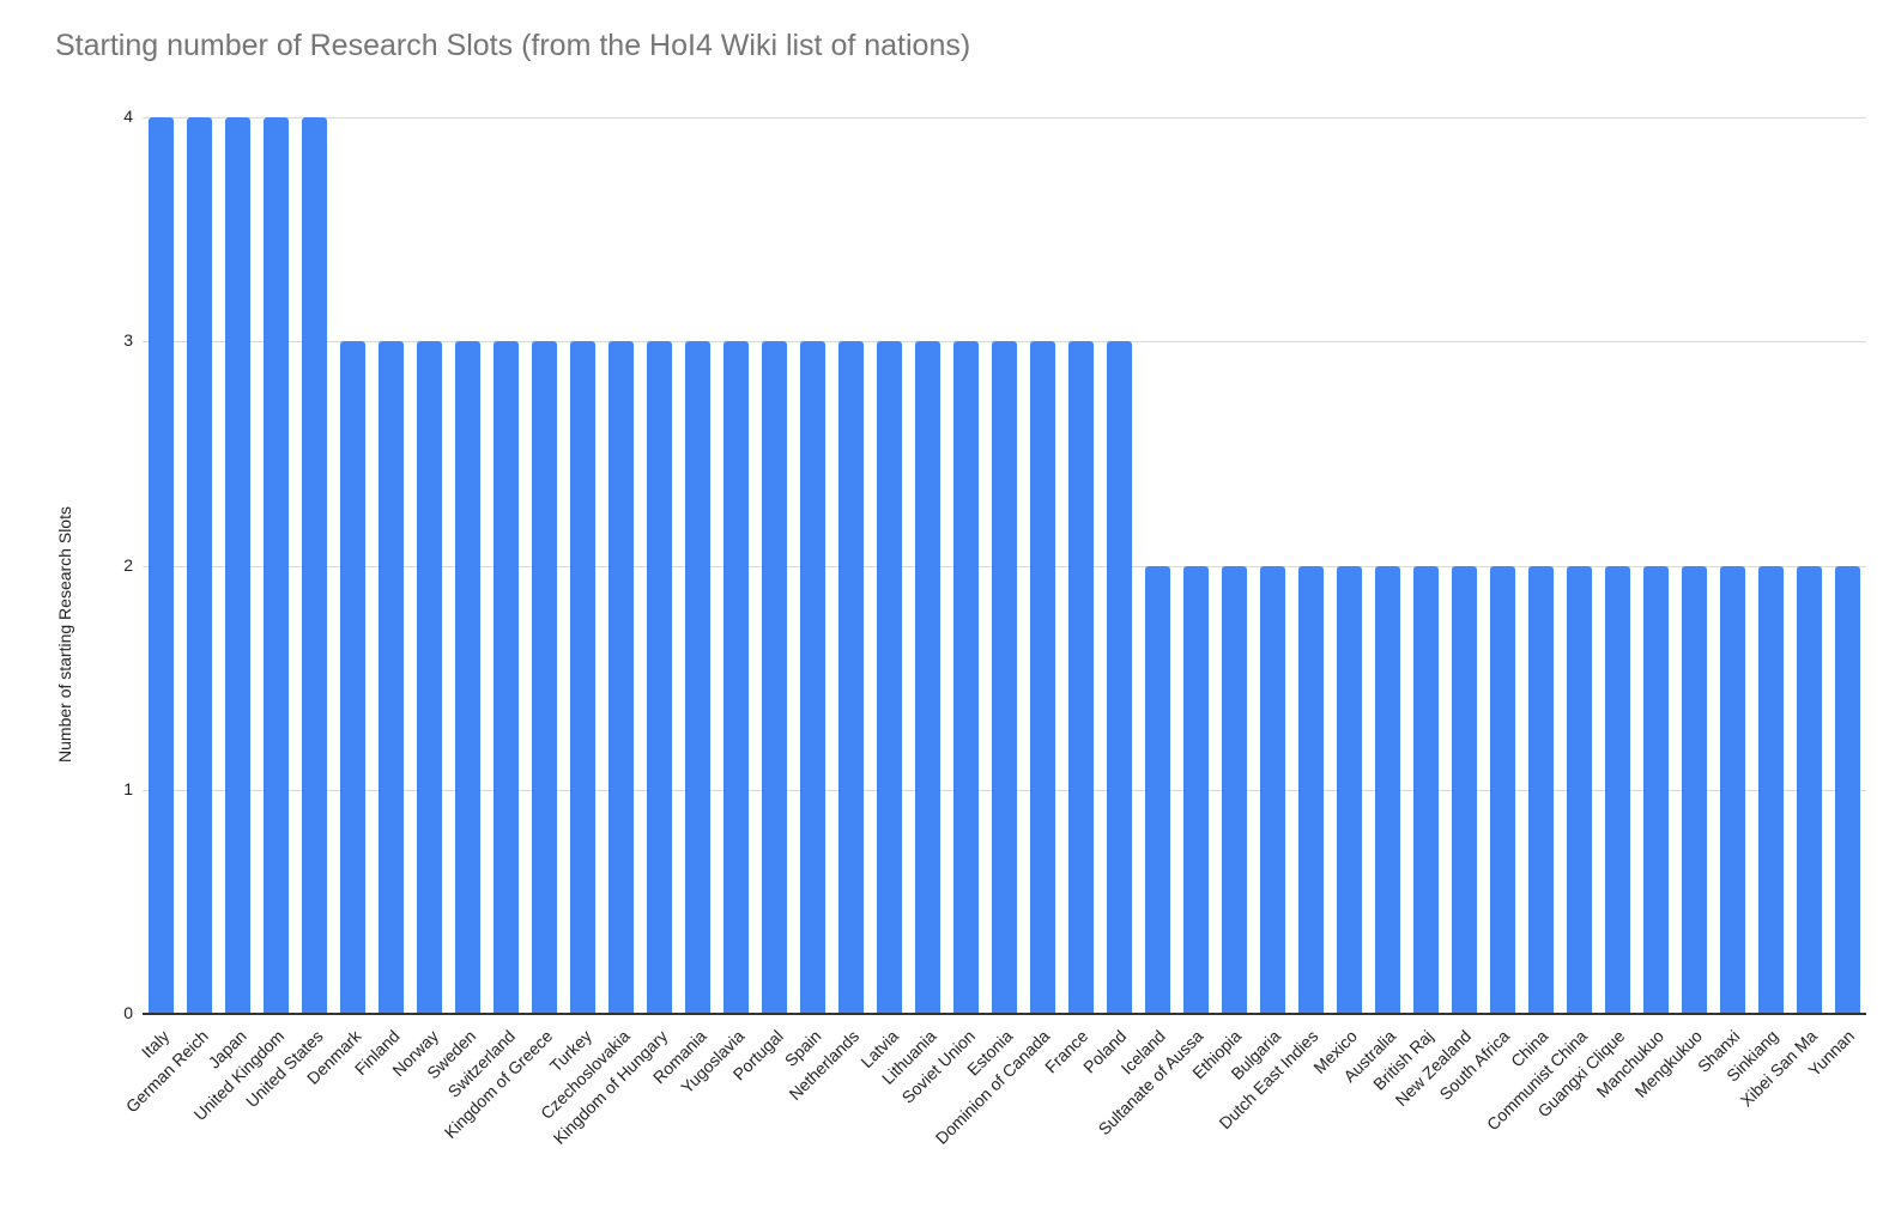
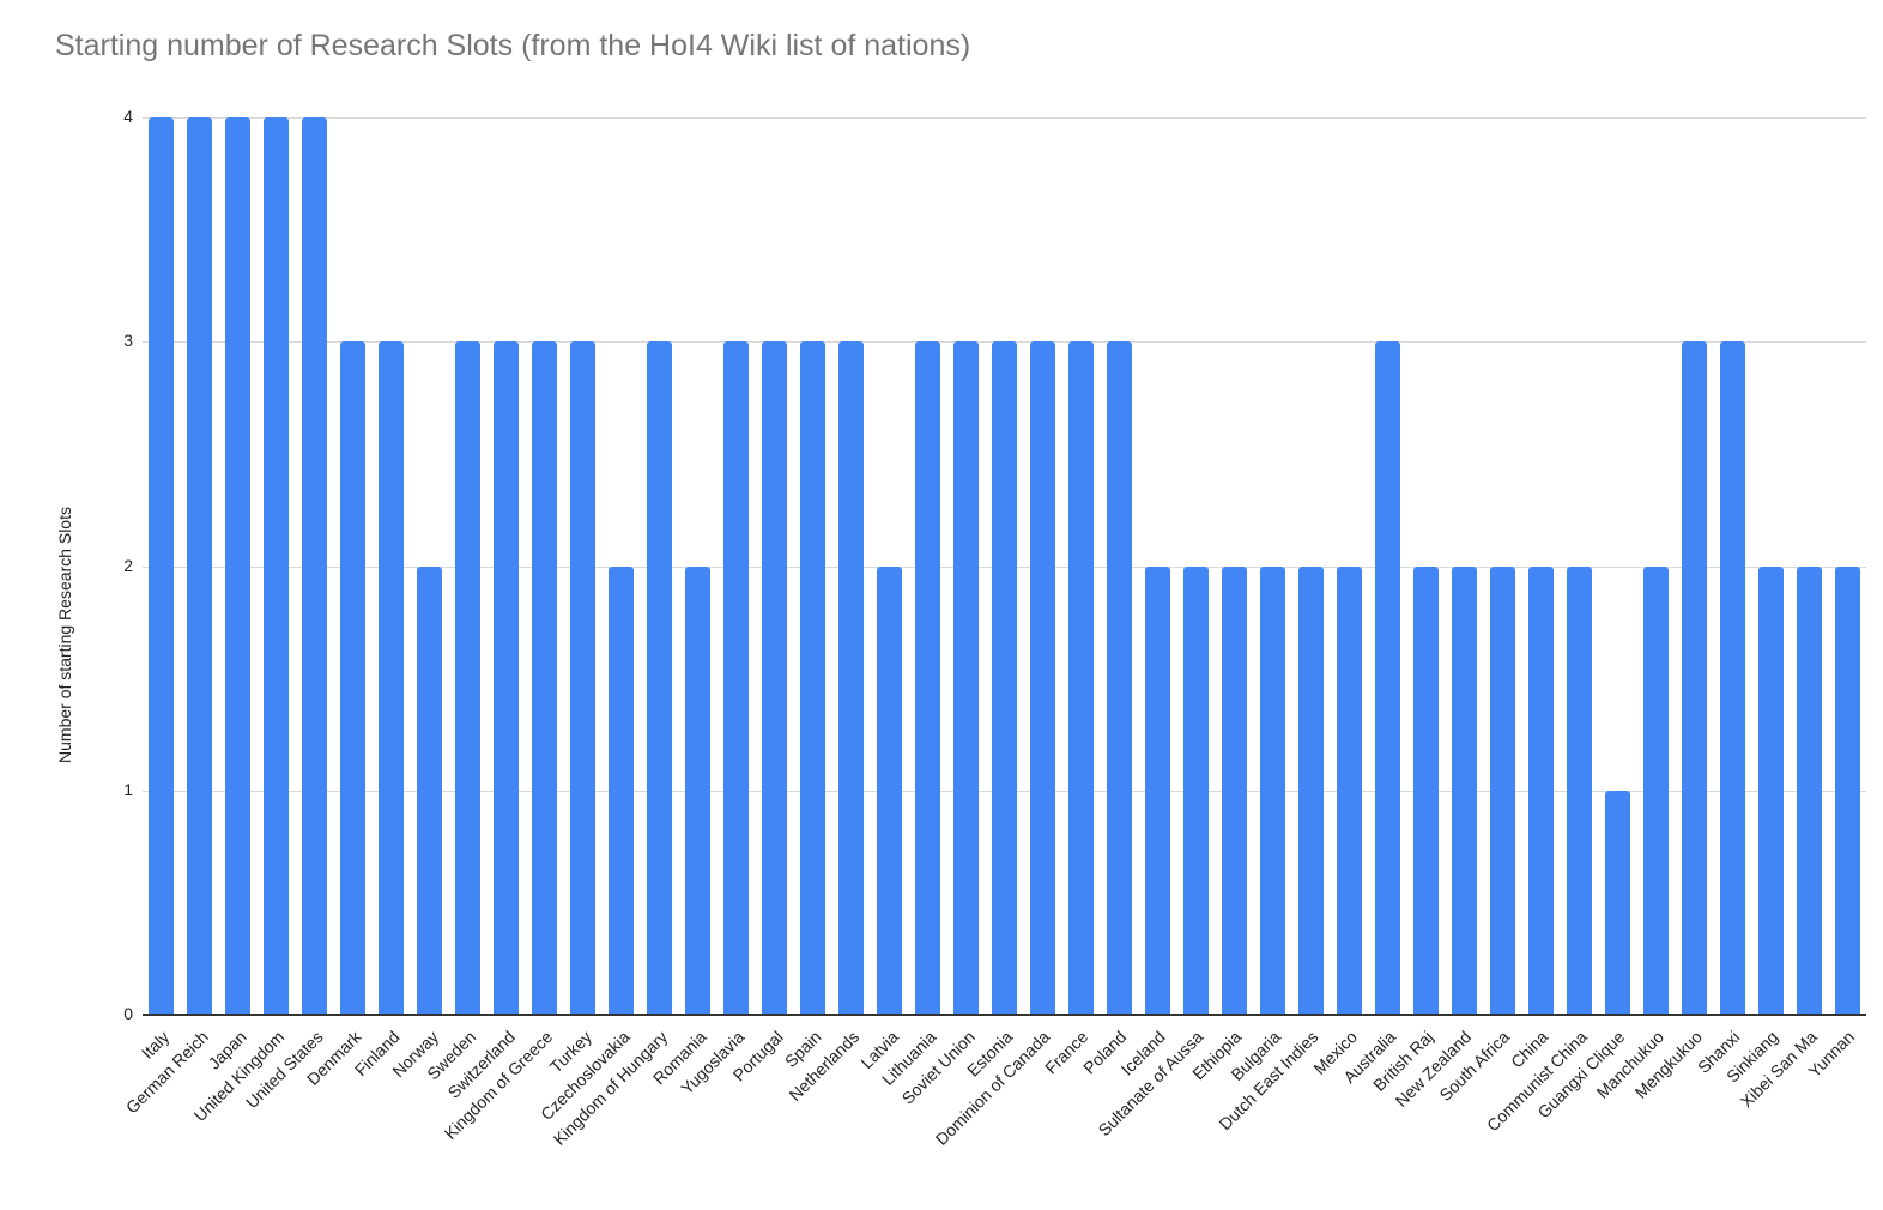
Norway: 3 -> 2
Czechoslovakia: 3 -> 2
Romania: 3 -> 2
Latvia: 3 -> 2
Australia: 2 -> 3
Guangxi Clique: 2 -> 1
Mengkukuo: 2 -> 3
Shanxi: 2 -> 3
